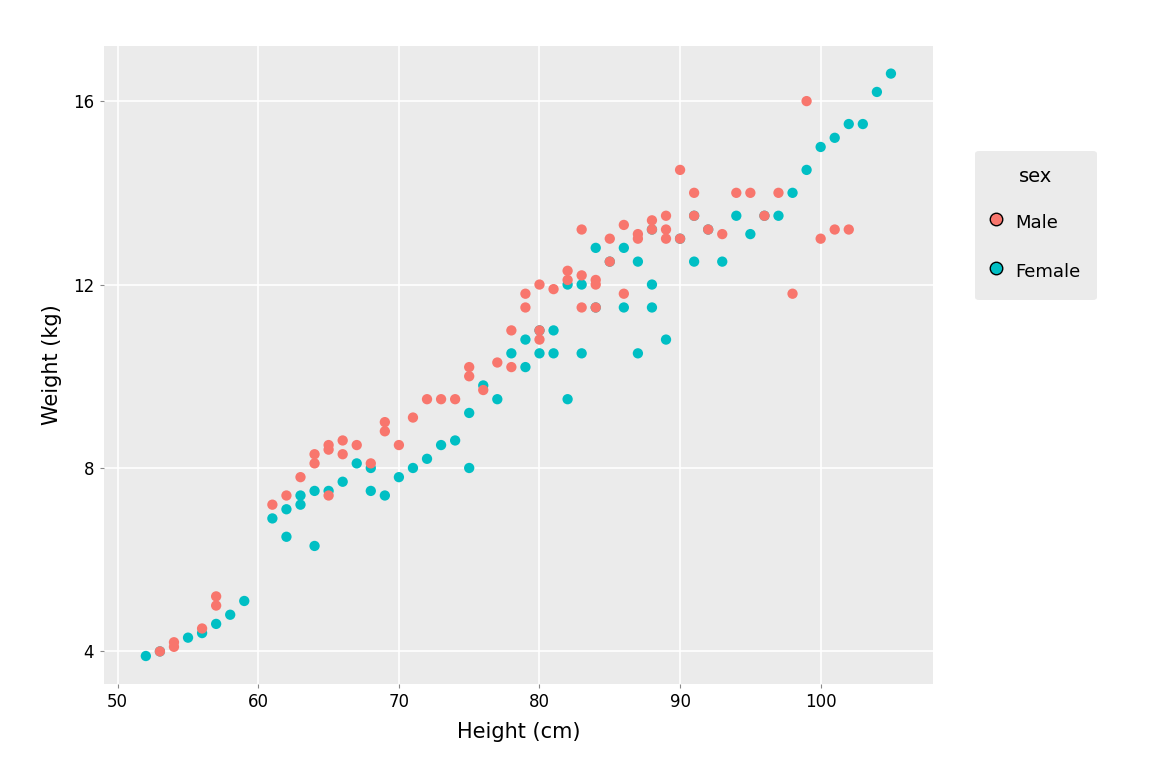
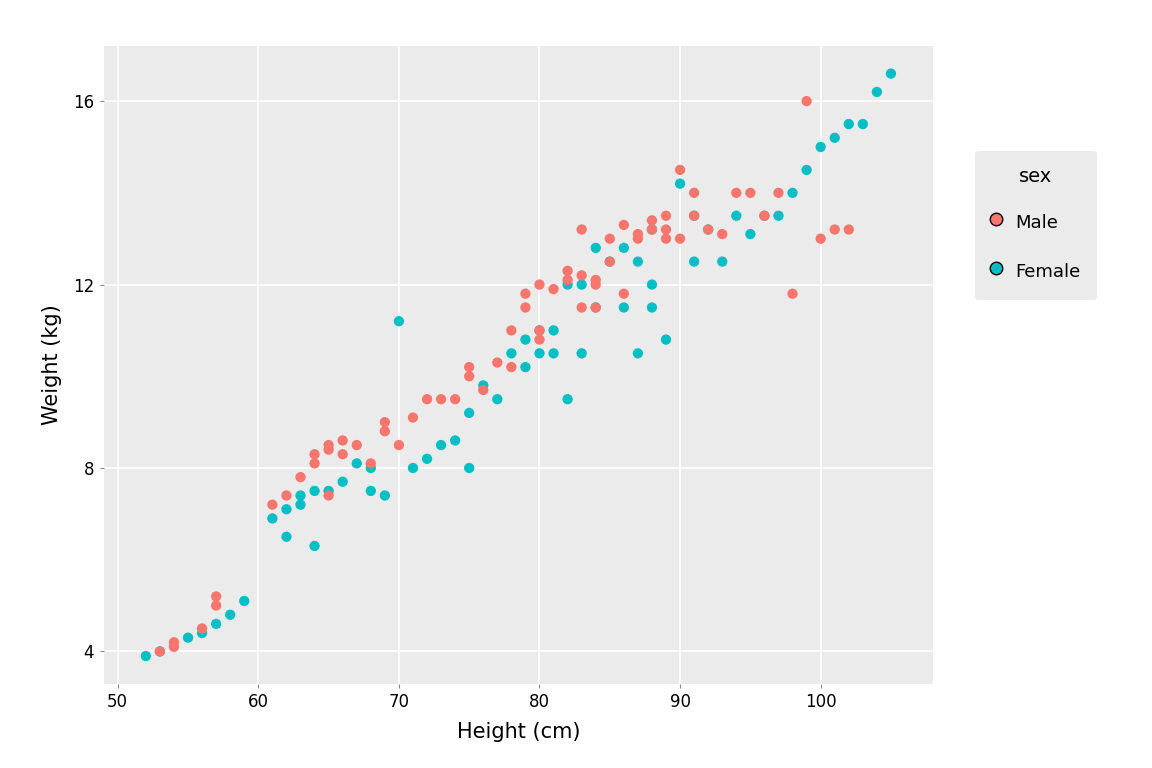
Female/70: 7.8 -> 11.2
Female/90: 13.0 -> 14.2
